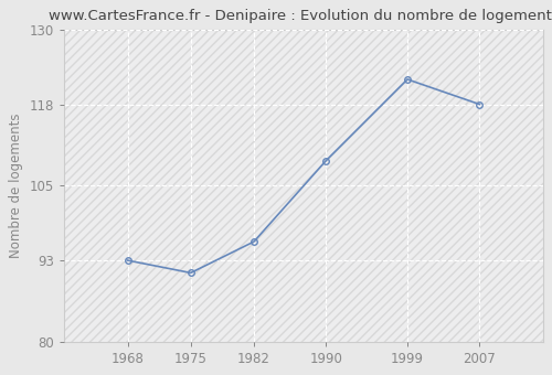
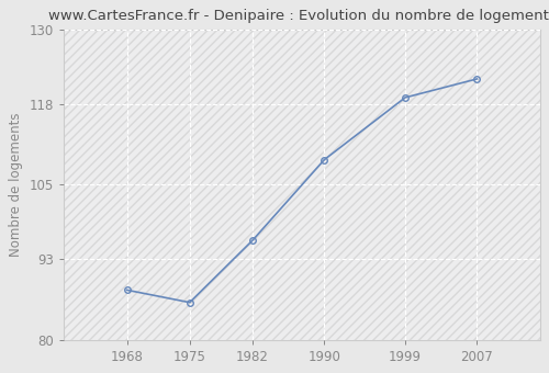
1968: 93 -> 88
1975: 91 -> 86
1999: 122 -> 119
2007: 118 -> 122
